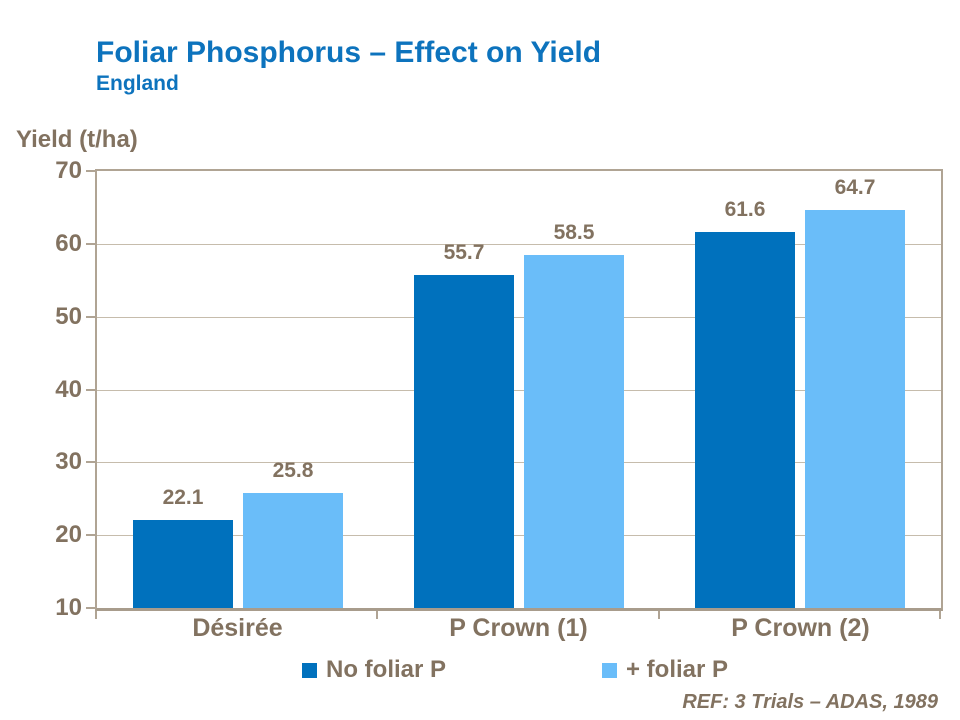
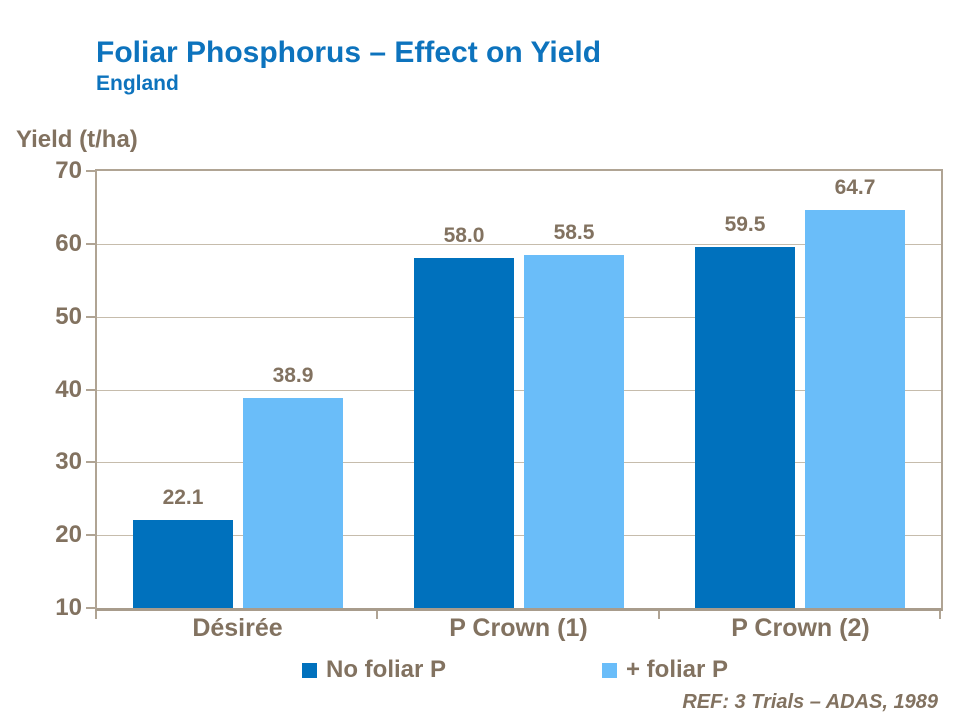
+ foliar P/Désirée: 25.8 -> 38.9
No foliar P/P Crown (1): 55.7 -> 58.0
No foliar P/P Crown (2): 61.6 -> 59.5
